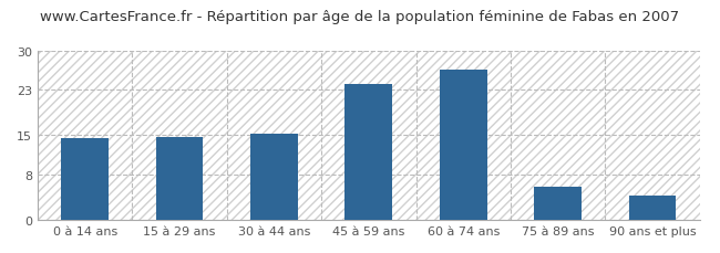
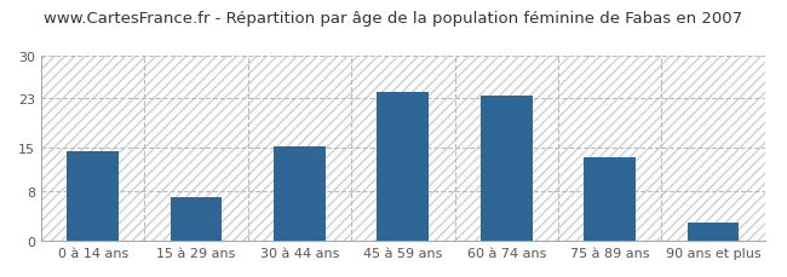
15 à 29 ans: 14.6 -> 7.0
60 à 74 ans: 26.6 -> 23.5
75 à 89 ans: 5.8 -> 13.5
90 ans et plus: 4.4 -> 3.0
